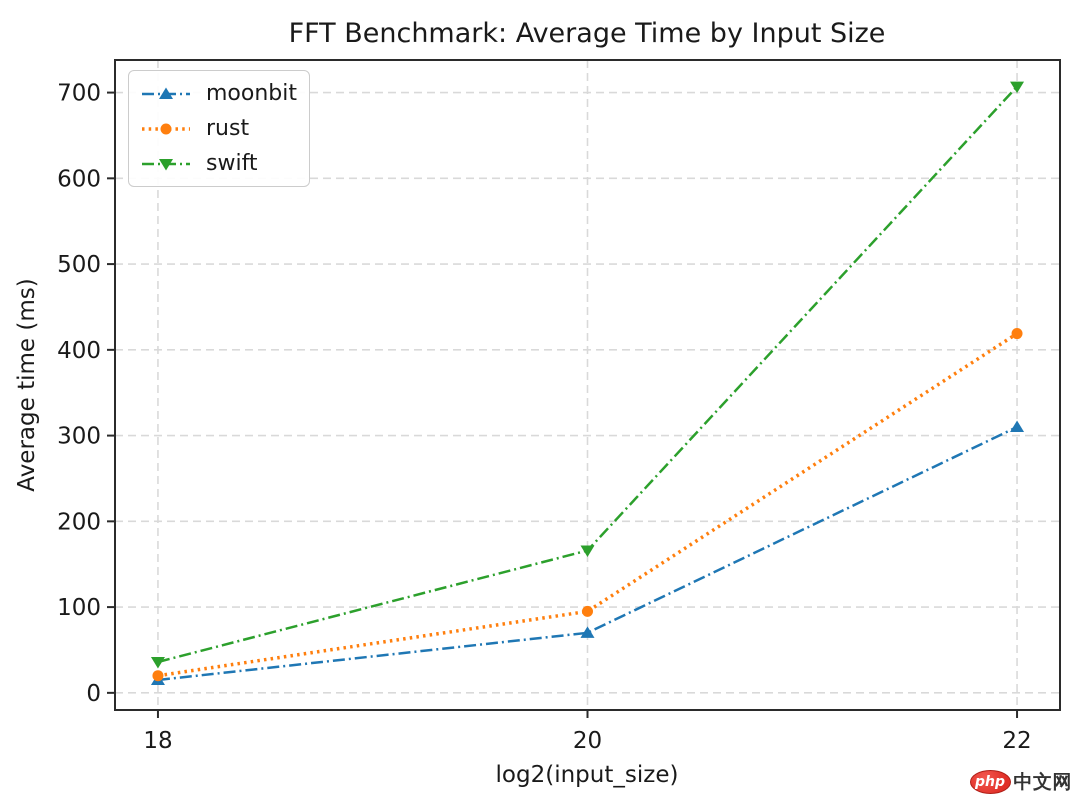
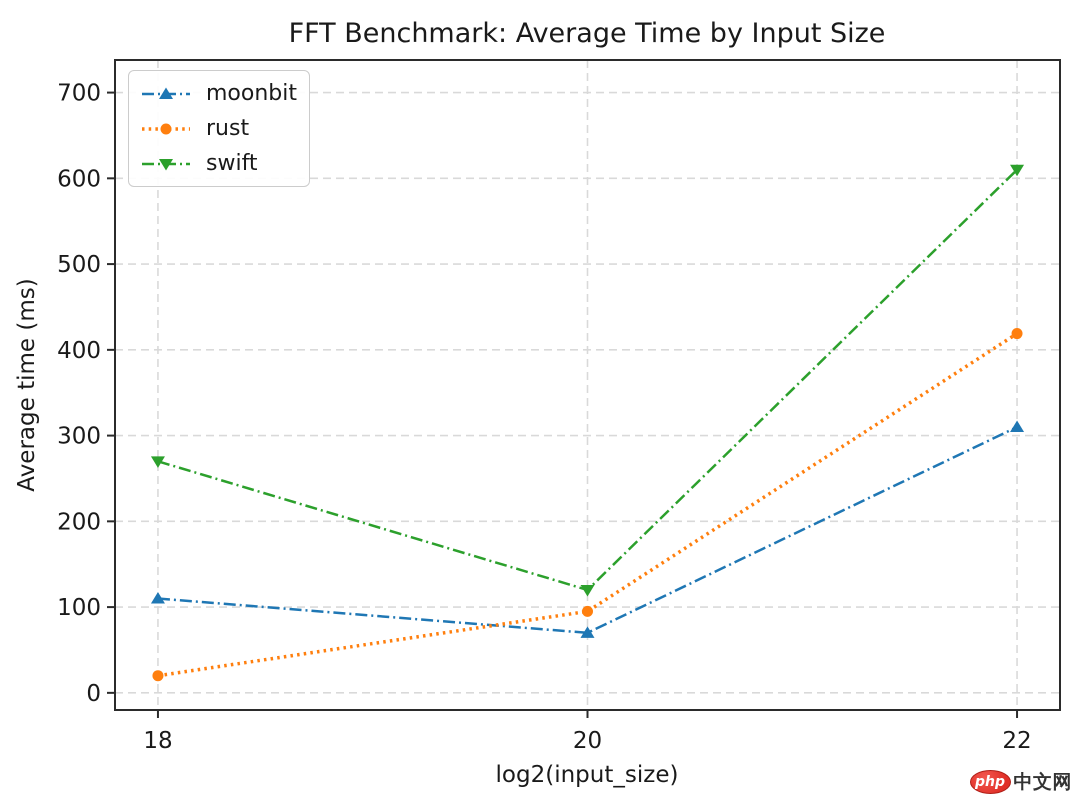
moonbit/18: 20 -> 110
swift/18: 40 -> 270
swift/20: 170 -> 120
swift/22: 710 -> 610
